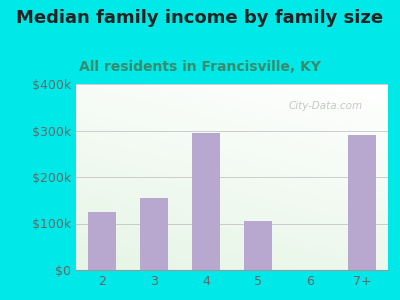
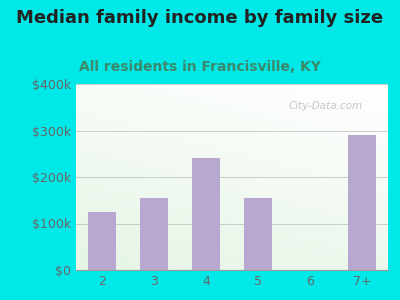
4: $295k -> $240k
5: $105k -> $155k
